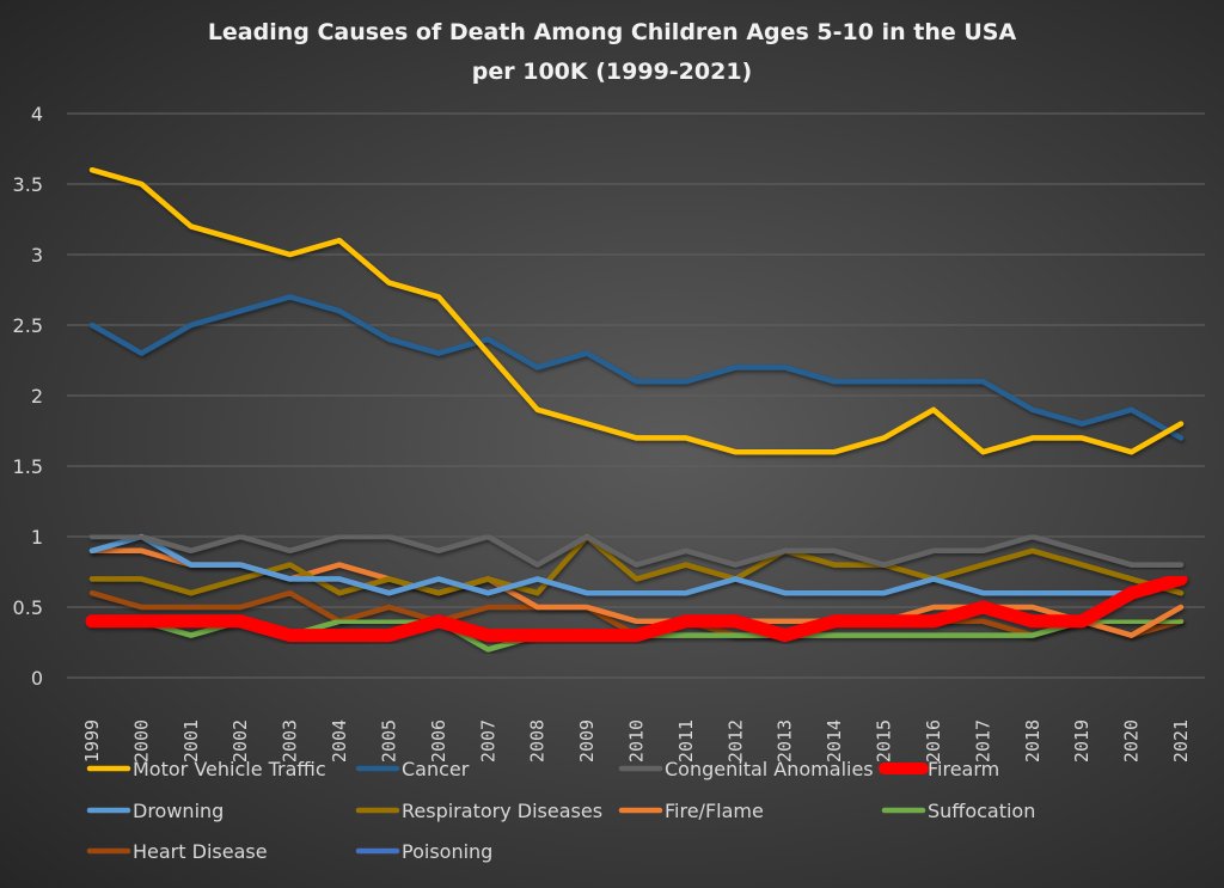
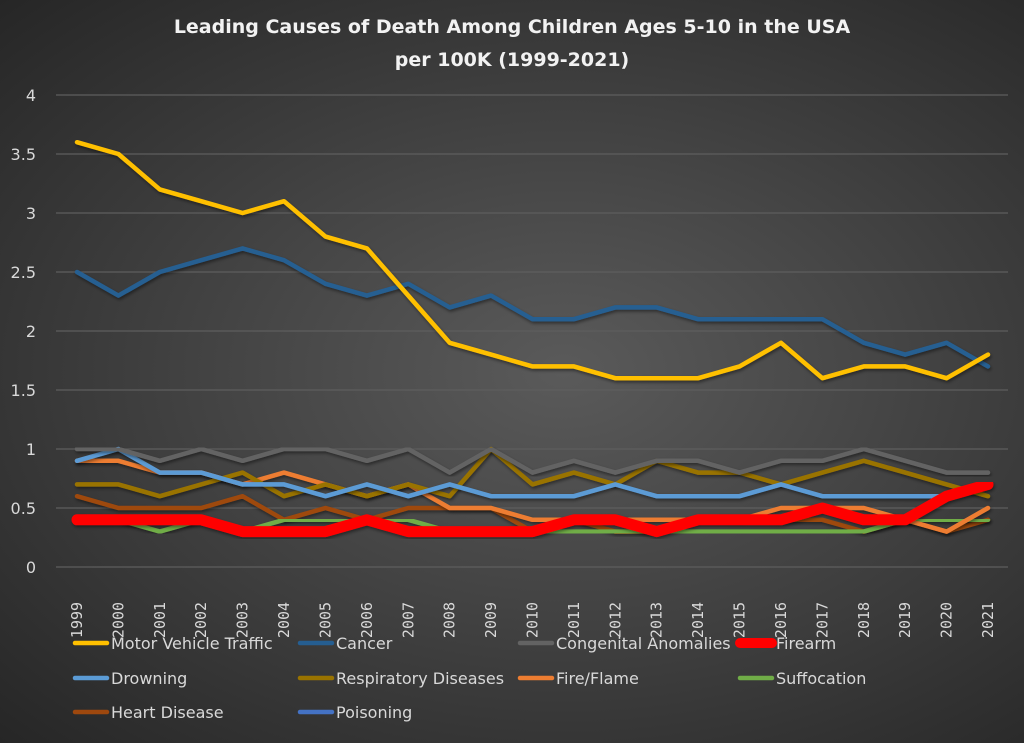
Suffocation/2007: 0.2 -> 0.4
